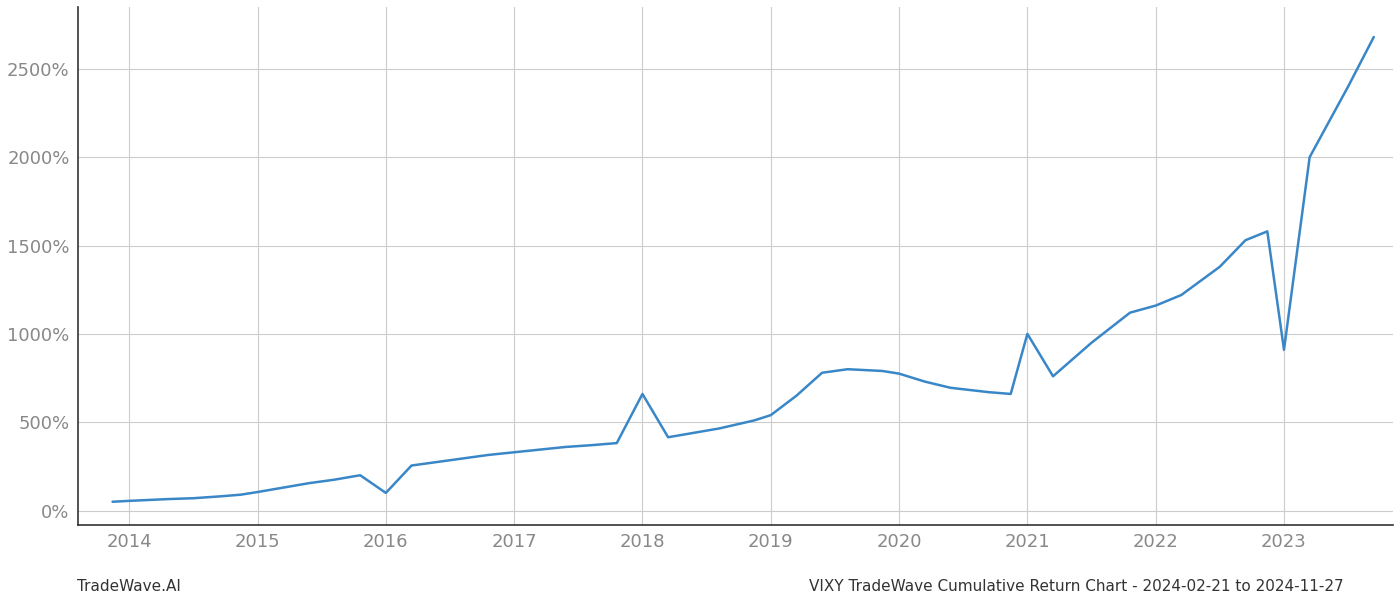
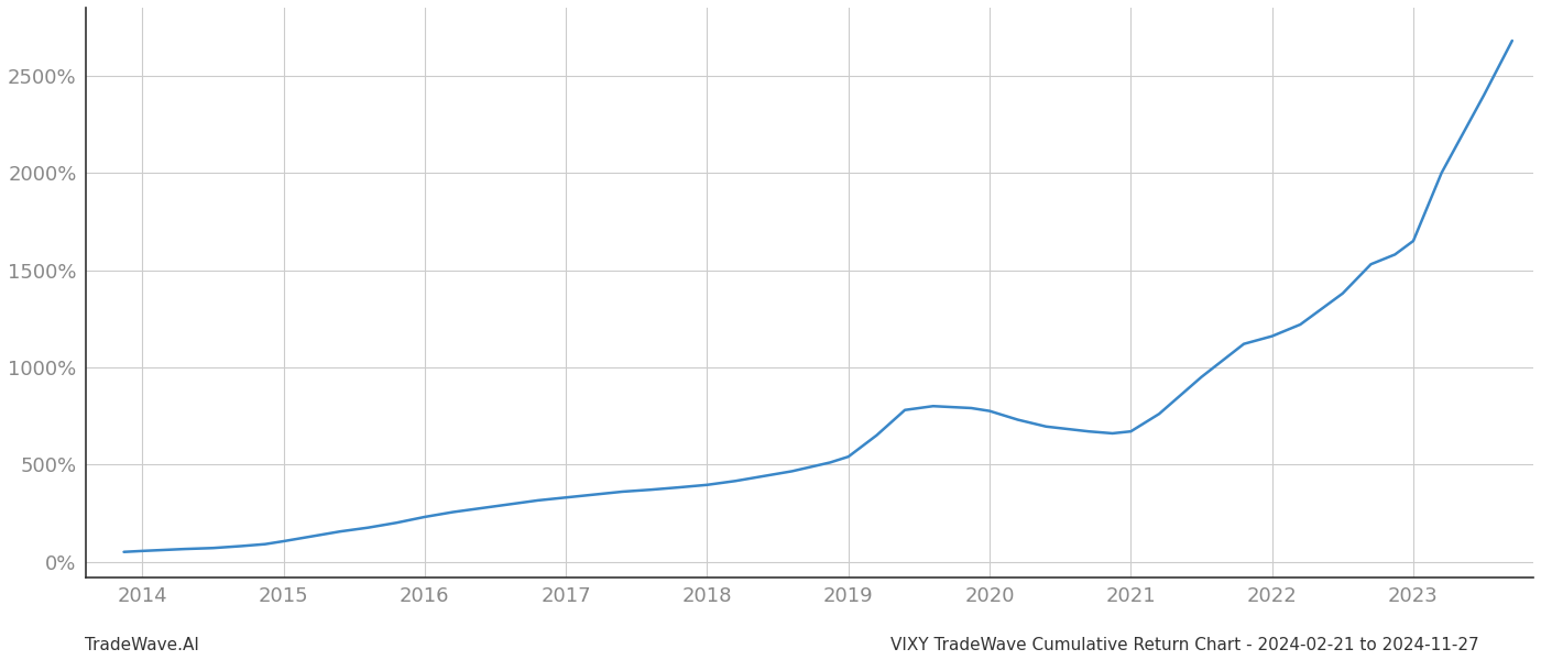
2016: 100% -> 230%
2018: 660% -> 400%
2021: 1000% -> 670%
2023: 910% -> 1650%
